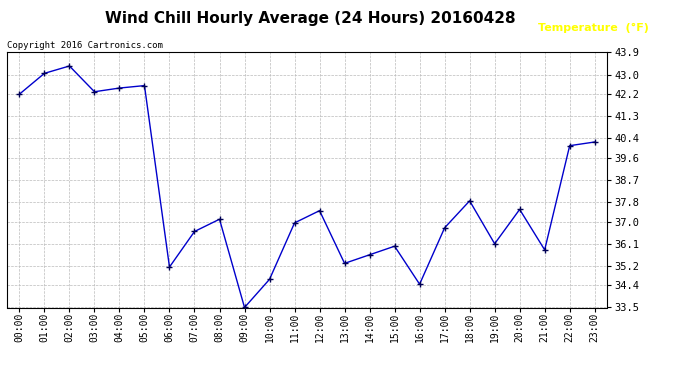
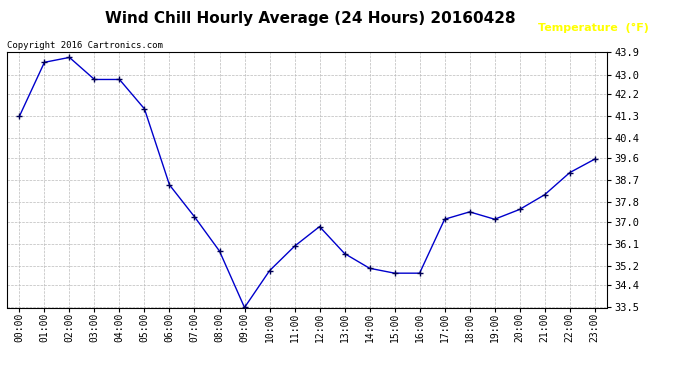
00:00: 42.20 -> 41.30
01:00: 43.05 -> 43.50
02:00: 43.35 -> 43.70
03:00: 42.30 -> 42.80
04:00: 42.45 -> 42.80
05:00: 42.55 -> 41.60
06:00: 35.15 -> 38.50
07:00: 36.60 -> 37.20
08:00: 37.10 -> 35.80
10:00: 34.65 -> 35.00
11:00: 36.95 -> 36.00
12:00: 37.45 -> 36.80
13:00: 35.30 -> 35.70
14:00: 35.65 -> 35.10
15:00: 36.00 -> 34.90
16:00: 34.45 -> 34.90
17:00: 36.75 -> 37.10
18:00: 37.85 -> 37.40
19:00: 36.10 -> 37.10
21:00: 35.85 -> 38.10
22:00: 40.10 -> 39.00
23:00: 40.25 -> 39.55
